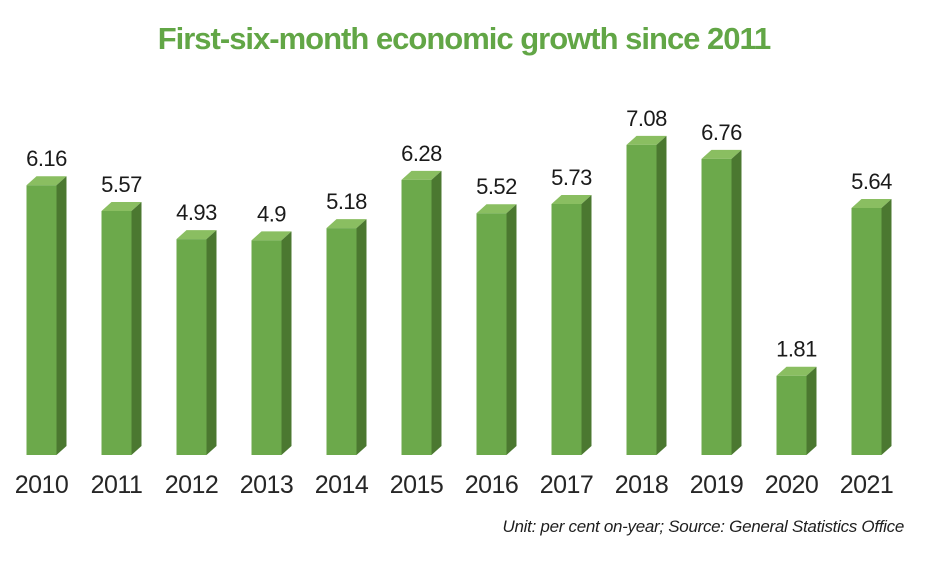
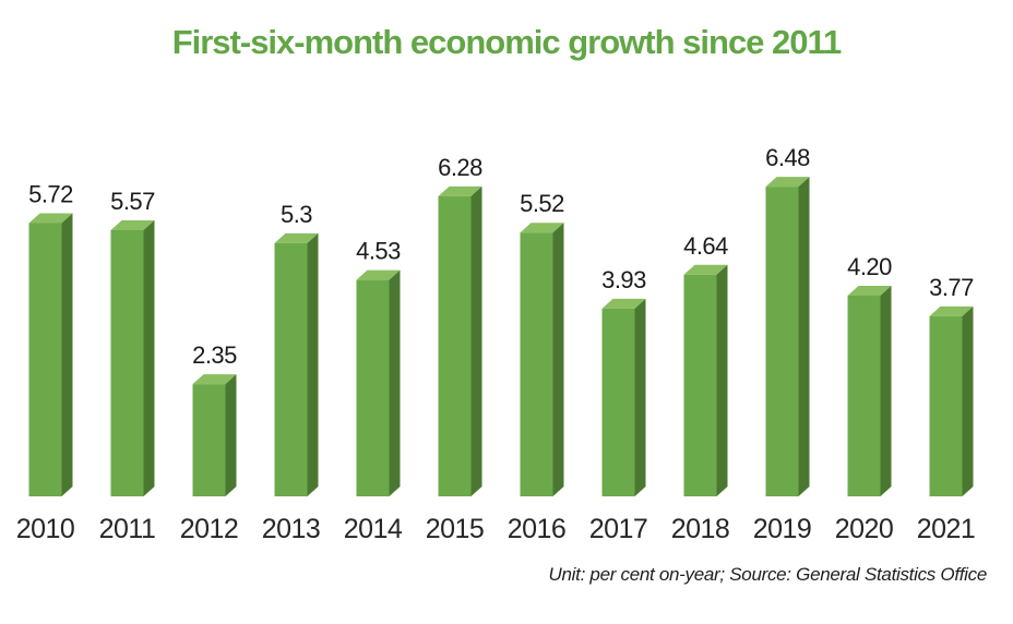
2010: 6.16 -> 5.72
2012: 4.93 -> 2.35
2013: 4.9 -> 5.3
2014: 5.18 -> 4.53
2017: 5.73 -> 3.93
2018: 7.08 -> 4.64
2019: 6.76 -> 6.48
2020: 1.81 -> 4.20
2021: 5.64 -> 3.77
